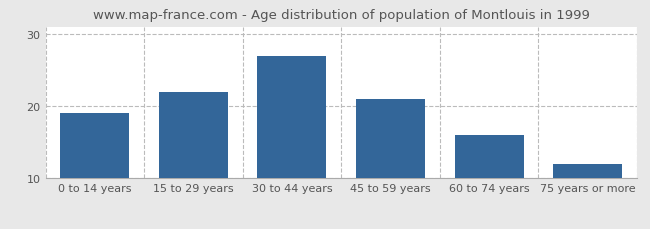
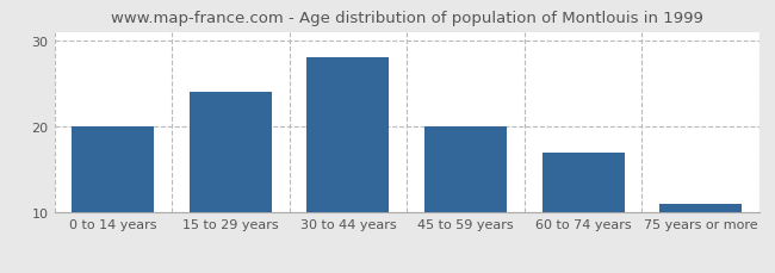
0 to 14 years: 19 -> 20
15 to 29 years: 22 -> 24
30 to 44 years: 27 -> 28
45 to 59 years: 21 -> 20
60 to 74 years: 16 -> 17
75 years or more: 12 -> 11
